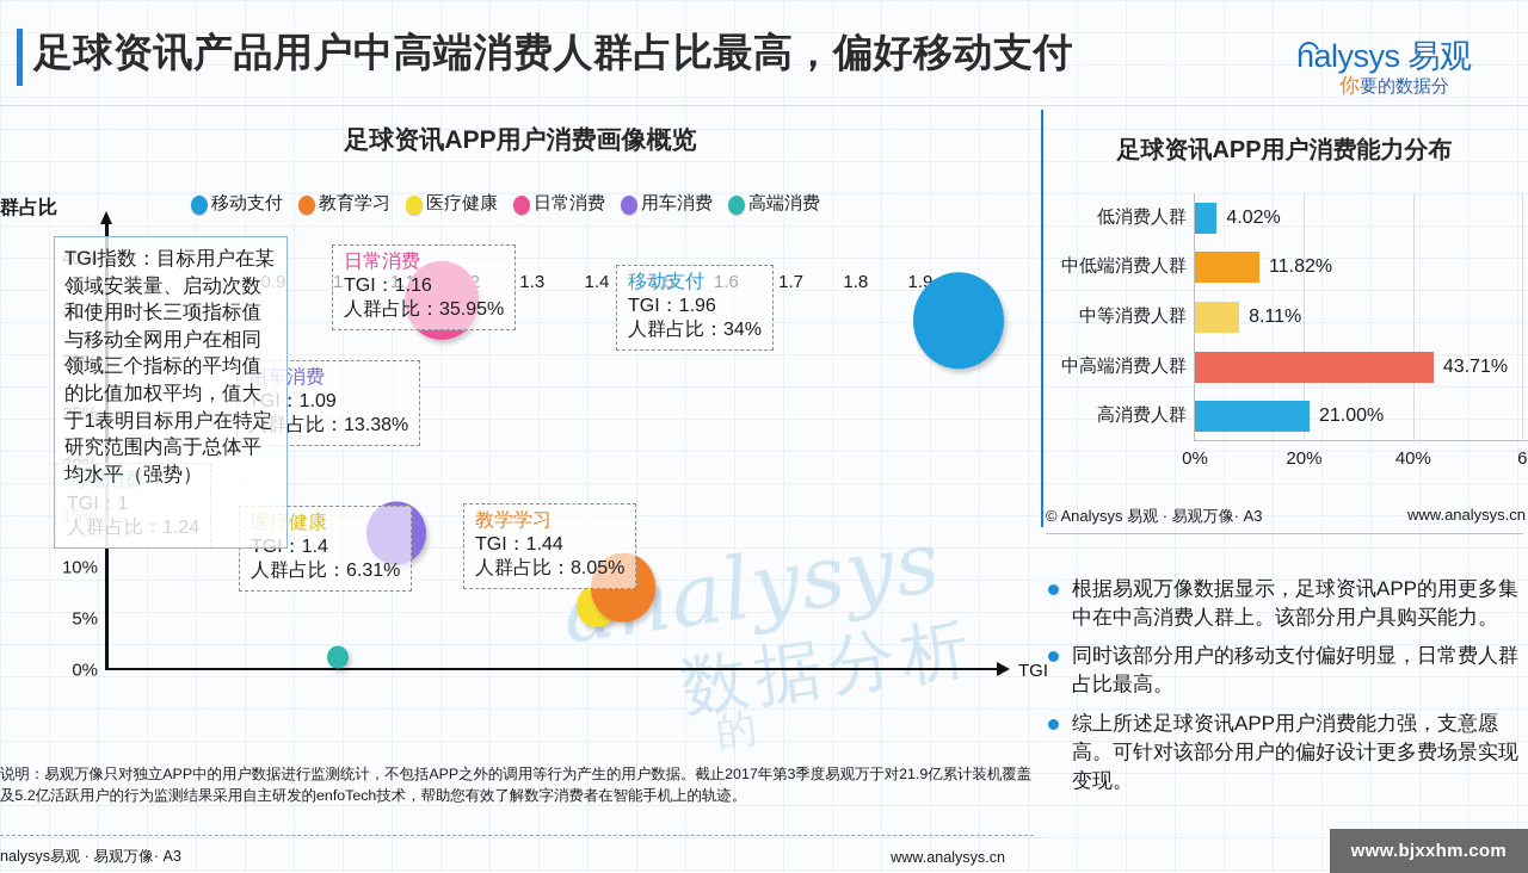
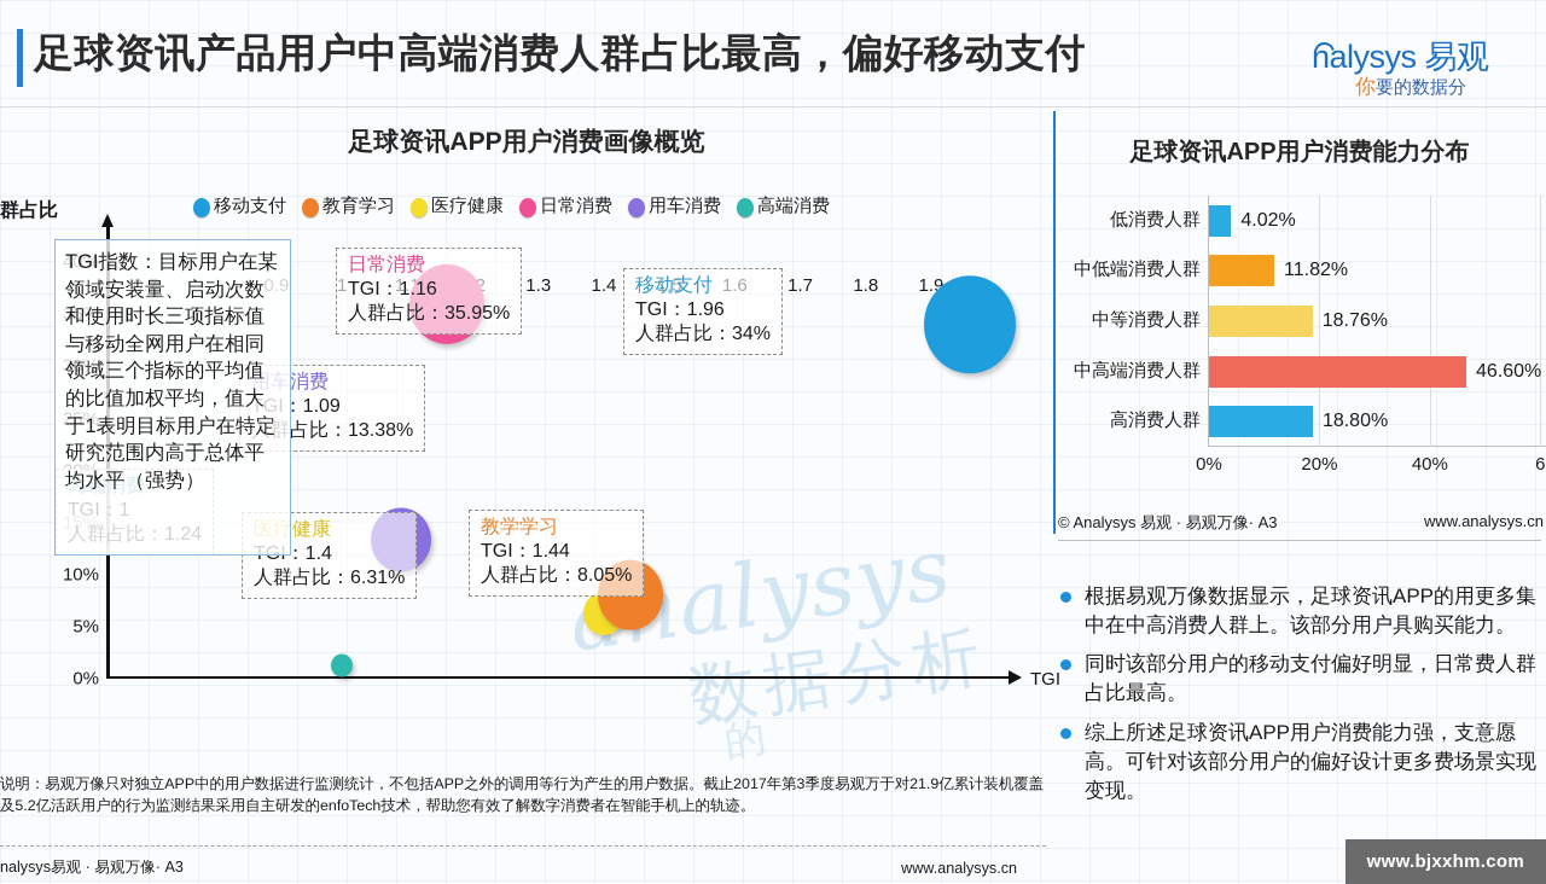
足球资讯APP用户消费能力分布/中等消费人群: 8.11% -> 18.76%
足球资讯APP用户消费能力分布/中高端消费人群: 43.71% -> 46.60%
足球资讯APP用户消费能力分布/高消费人群: 21.00% -> 18.80%
